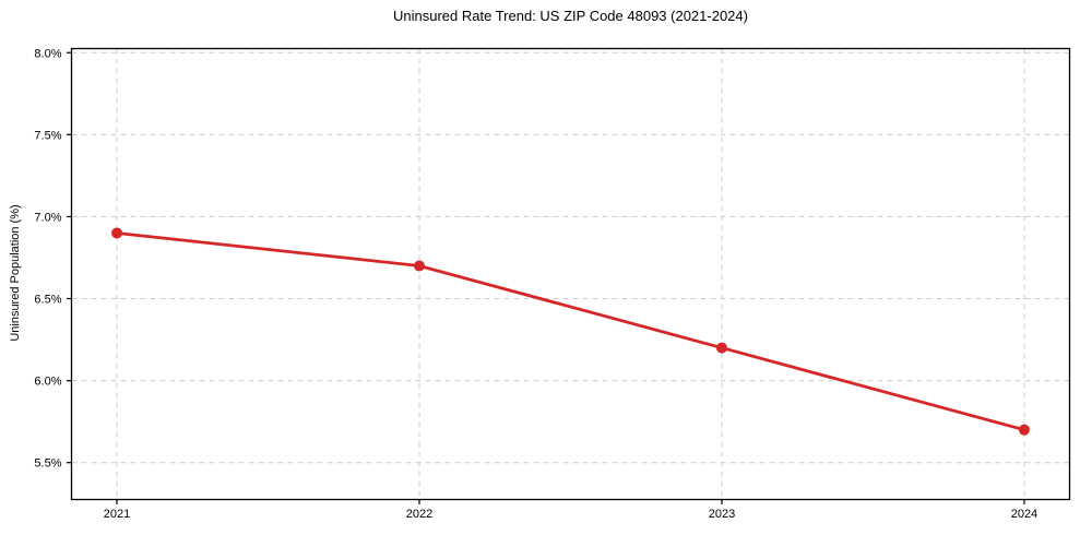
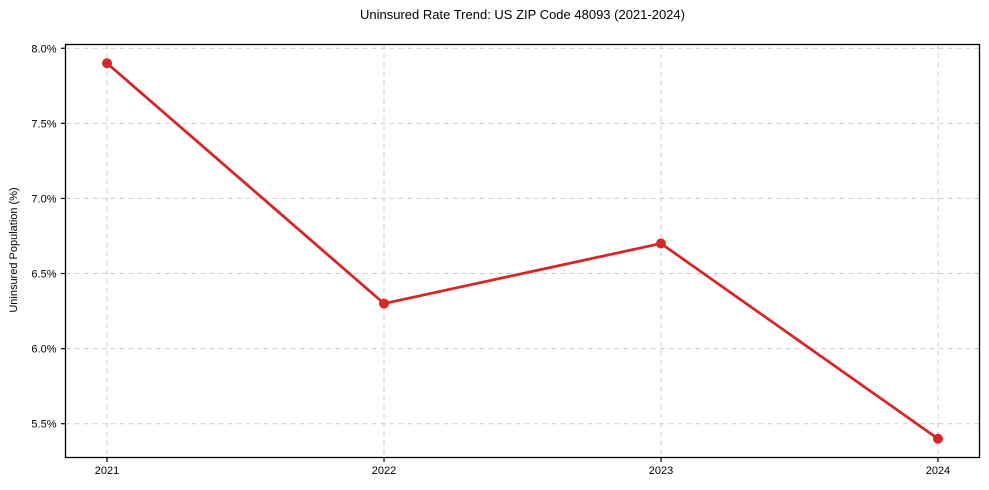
2021: 6.9% -> 7.9%
2022: 6.7% -> 6.3%
2023: 6.2% -> 6.7%
2024: 5.7% -> 5.4%
